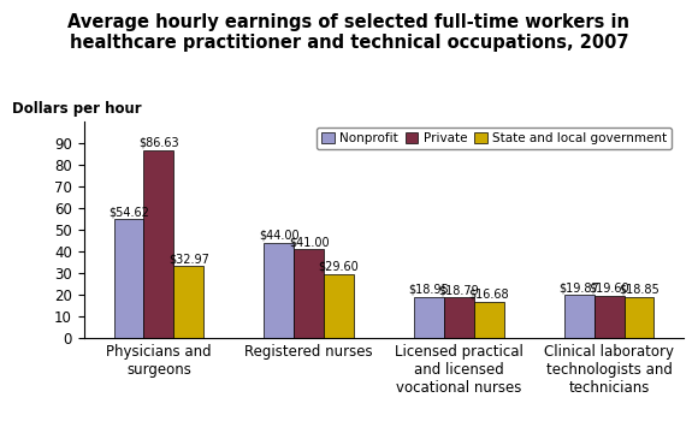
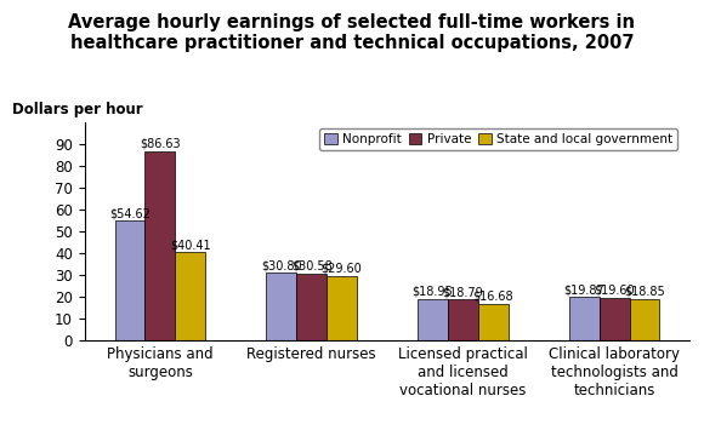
State and local government/Physicians and surgeons: $32.97 -> $40.41
Nonprofit/Registered nurses: 44 -> 31
Private/Registered nurses: 41 -> 31
